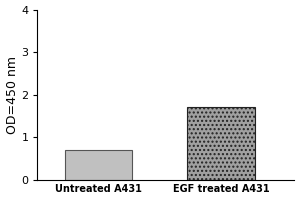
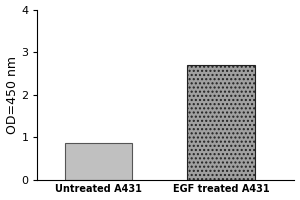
Untreated A431: 0.70 -> 0.85
EGF treated A431: 1.70 -> 2.70
